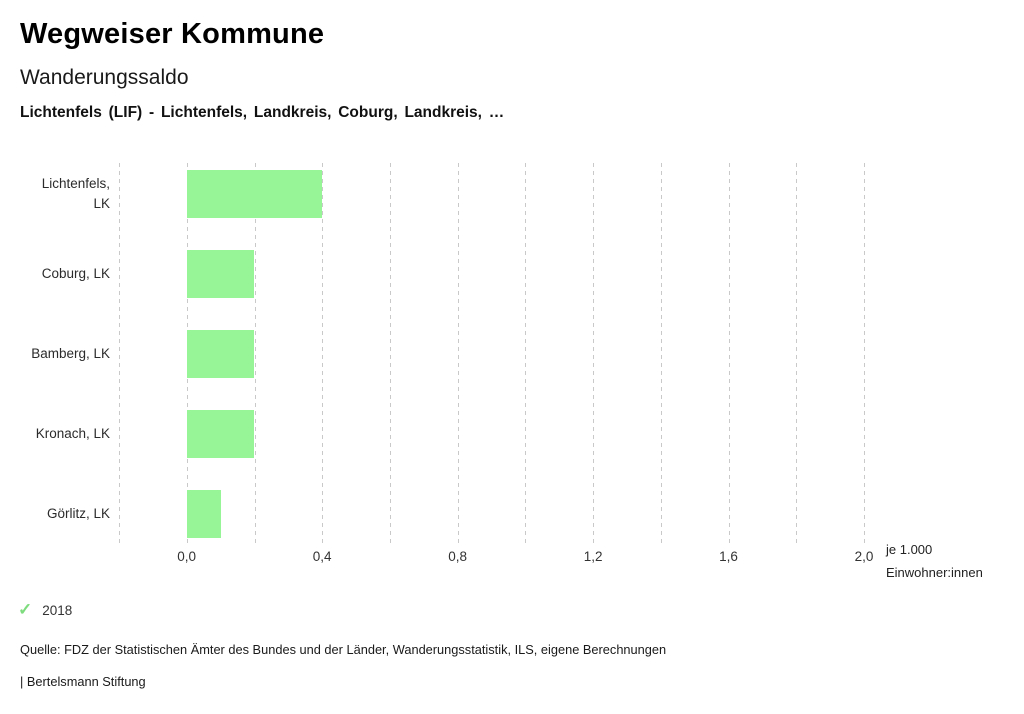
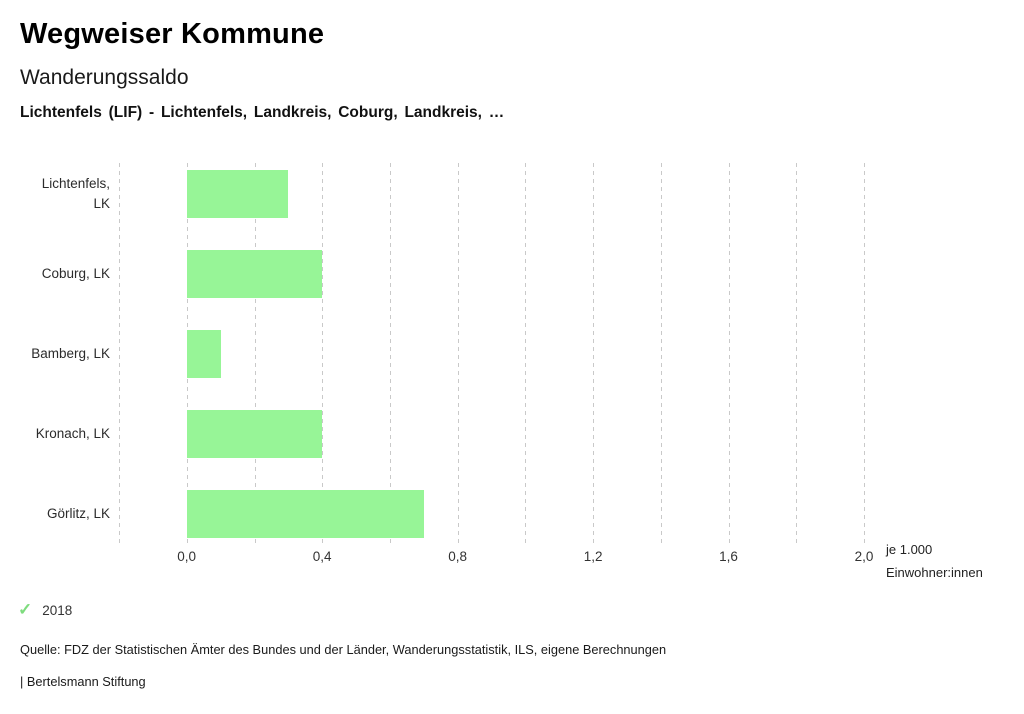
Lichtenfels, LK: 0,4 -> 0,3
Coburg, LK: 0,2 -> 0,4
Bamberg, LK: 0,2 -> 0,1
Kronach, LK: 0,2 -> 0,4
Görlitz, LK: 0,1 -> 0,7
